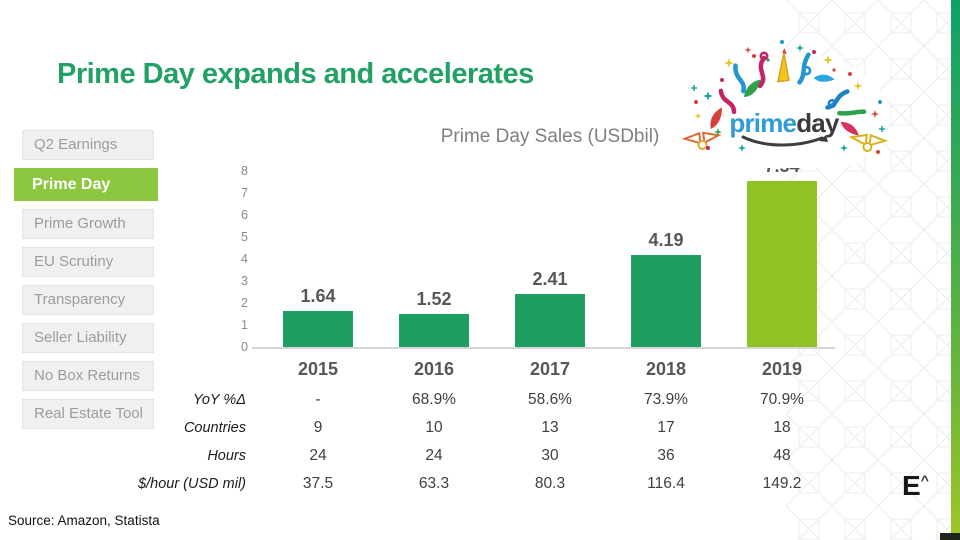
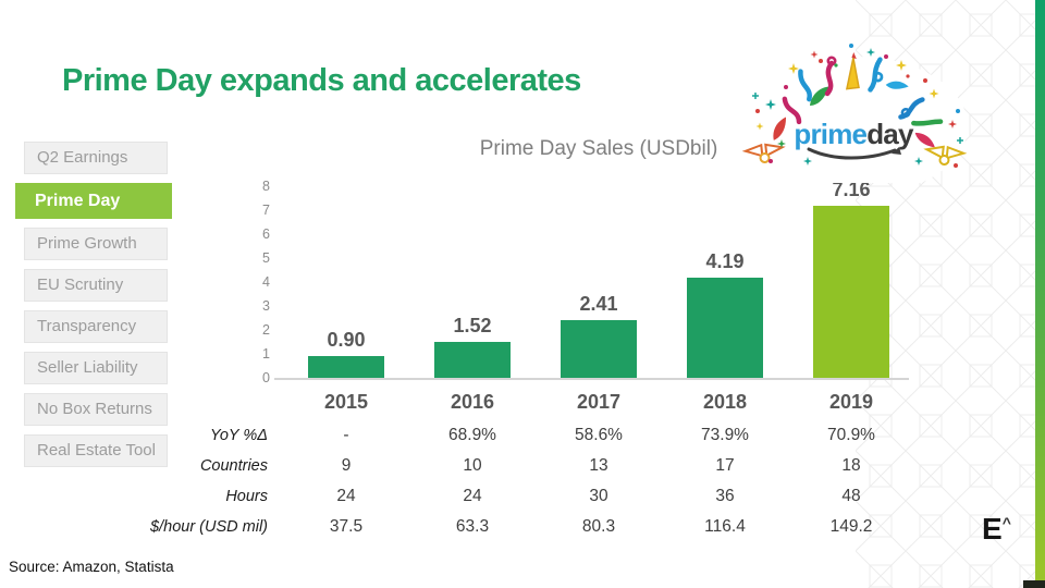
2015: 1.64 -> 0.90
2019: 7.54 -> 7.16
